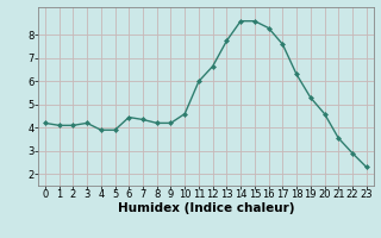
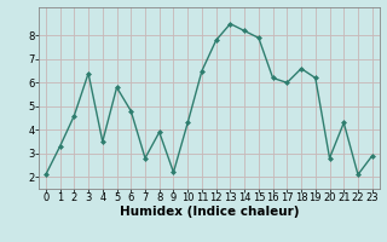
0: 4.2 -> 2.1
1: 4.1 -> 3.3
2: 4.1 -> 4.6
3: 4.2 -> 6.4
4: 3.9 -> 3.5
5: 3.9 -> 5.8
6: 4.5 -> 4.8
7: 4.3 -> 2.8
8: 4.2 -> 3.9
9: 4.2 -> 2.2
10: 4.6 -> 4.3
11: 6.0 -> 6.5
12: 6.7 -> 7.8
13: 7.8 -> 8.5
14: 8.6 -> 8.2
15: 8.6 -> 7.9
16: 8.3 -> 6.2
17: 7.6 -> 6.0
18: 6.3 -> 6.6
19: 5.3 -> 6.2
20: 4.6 -> 2.8
21: 3.5 -> 4.3
22: 2.9 -> 2.1
23: 2.3 -> 2.9
